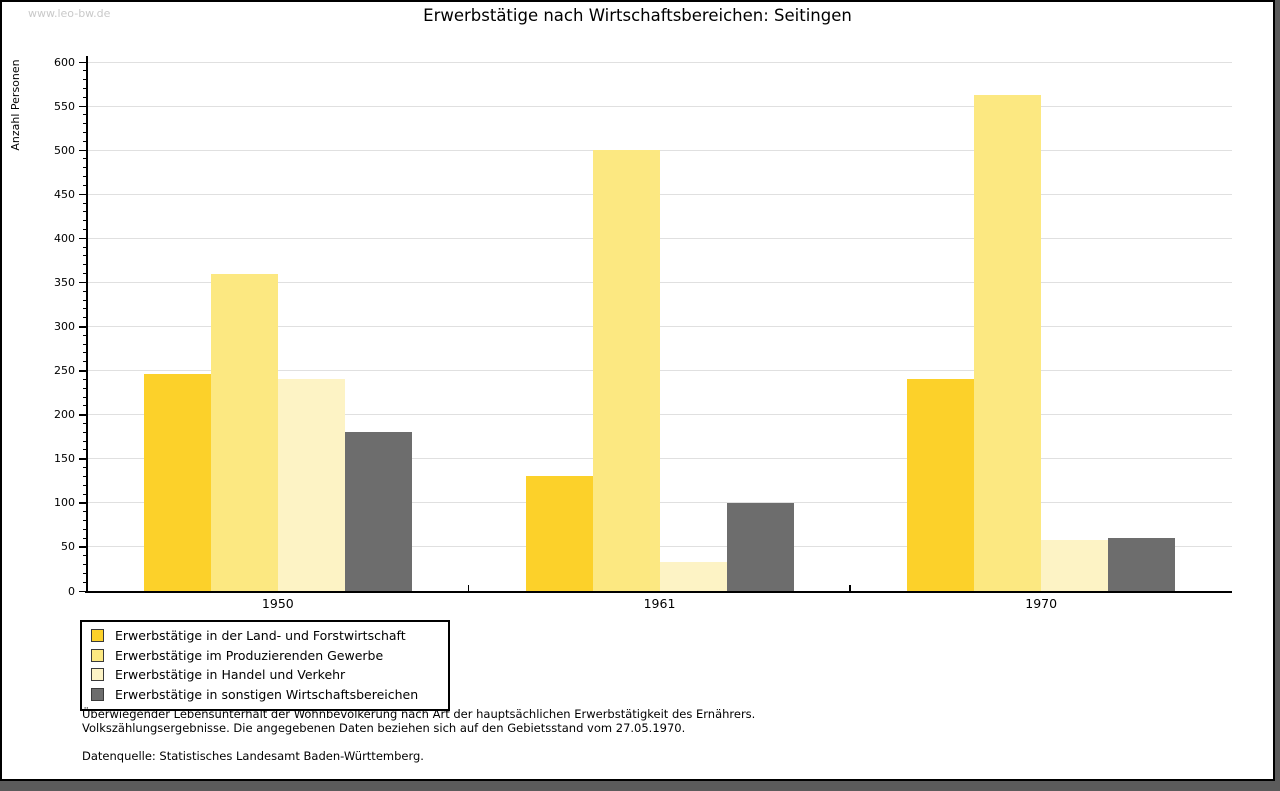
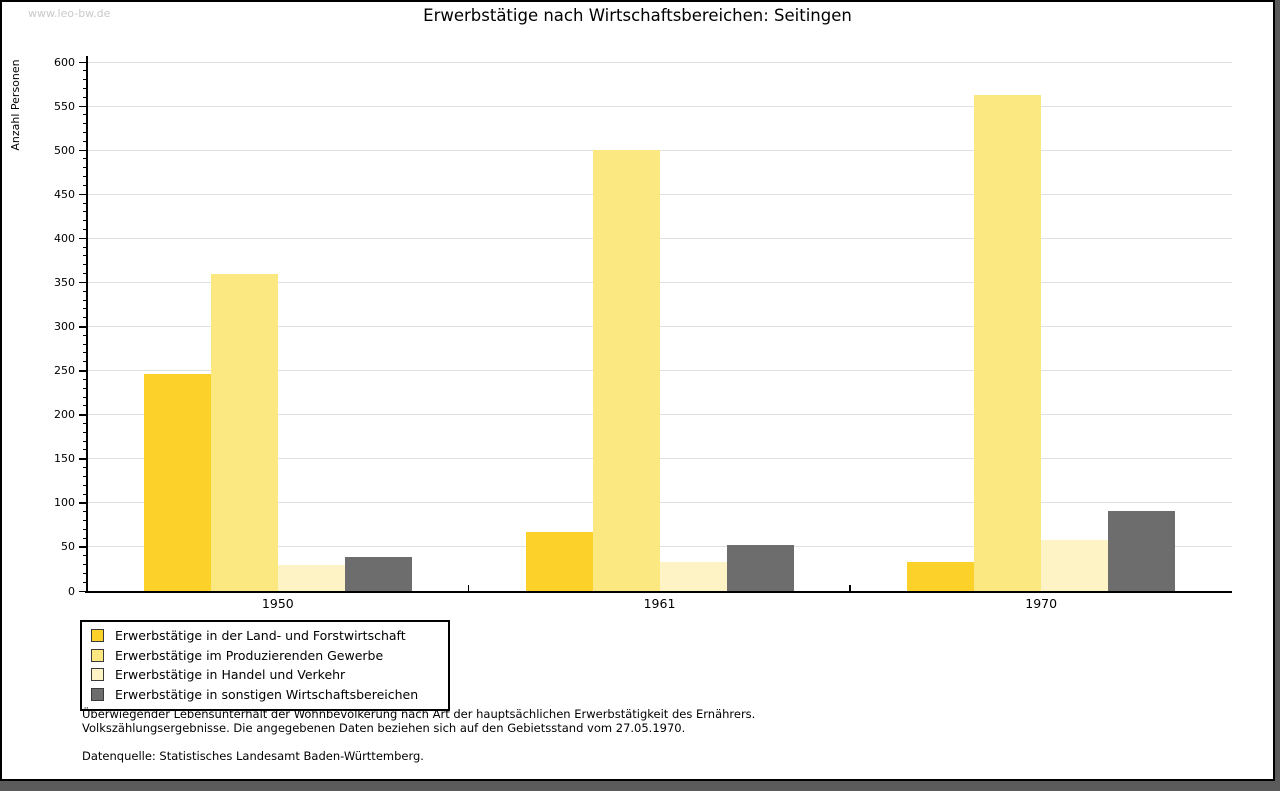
Erwerbstätige in Handel und Verkehr/1950: 240 -> 30
Erwerbstätige in sonstigen Wirtschaftsbereichen/1950: 180 -> 40
Erwerbstätige in der Land- und Forstwirtschaft/1961: 130 -> 70
Erwerbstätige in sonstigen Wirtschaftsbereichen/1961: 100 -> 50
Erwerbstätige in der Land- und Forstwirtschaft/1970: 240 -> 30
Erwerbstätige in sonstigen Wirtschaftsbereichen/1970: 60 -> 90
